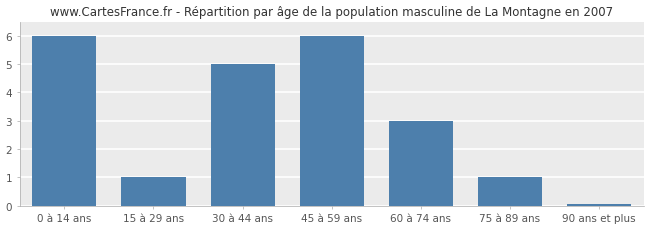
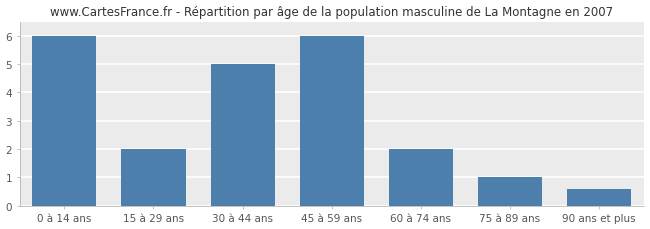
15 à 29 ans: 1.00 -> 2.00
60 à 74 ans: 3.00 -> 2.00
90 ans et plus: 0.07 -> 0.60
